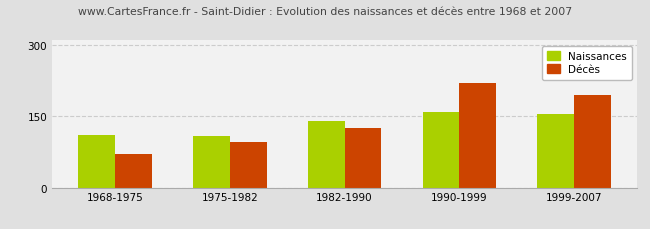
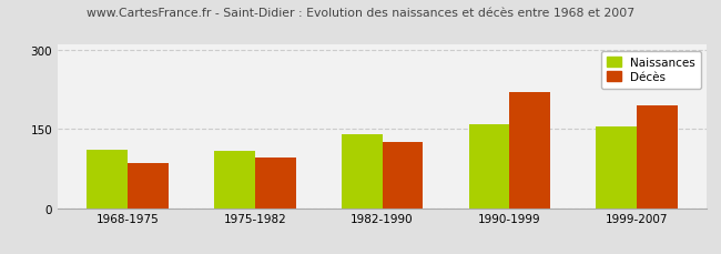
Décès/1968-1975: 70 -> 85
